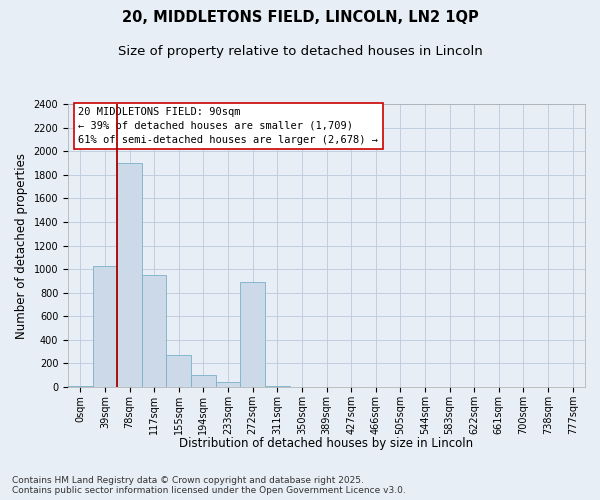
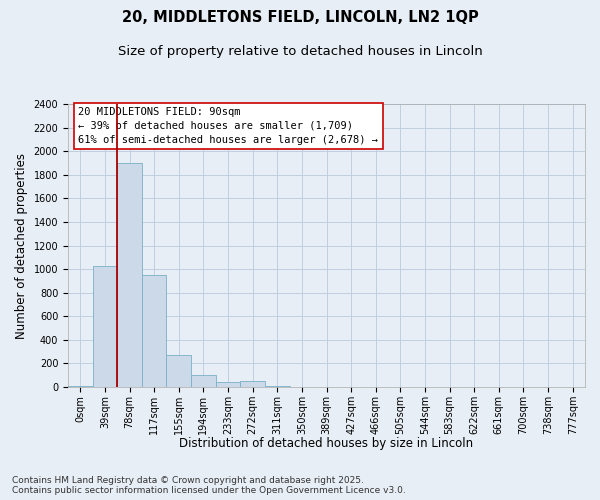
272sqm: 890 -> 60
